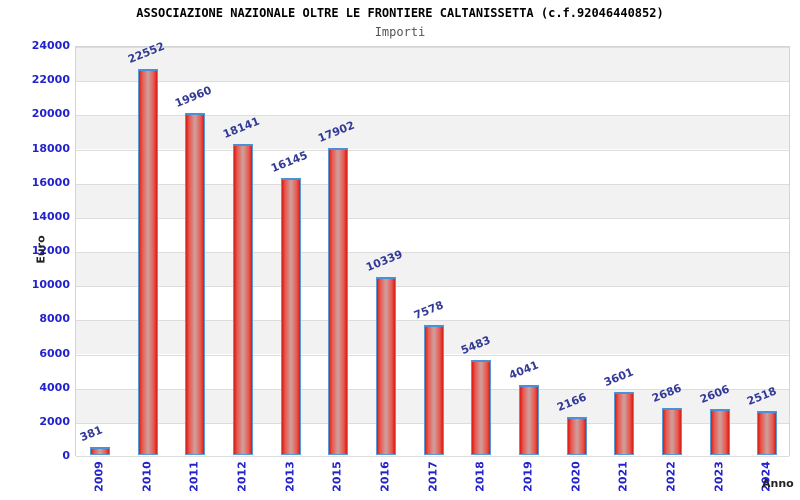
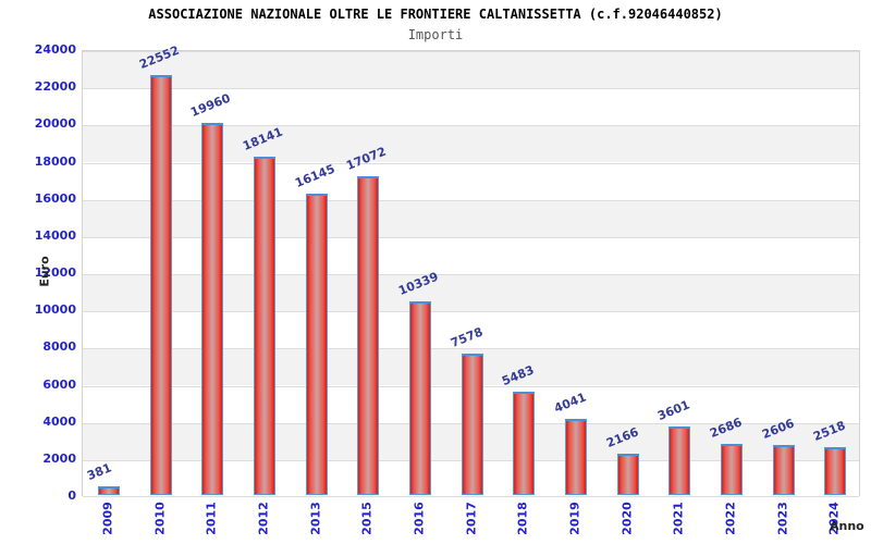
2015: 17902 -> 17072
